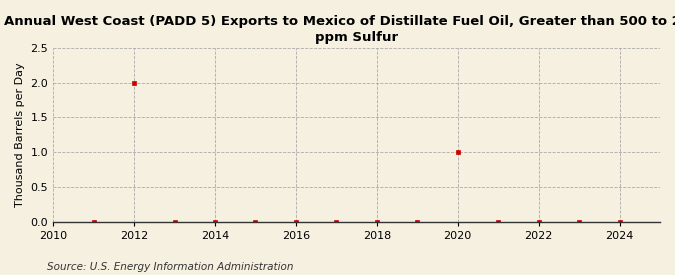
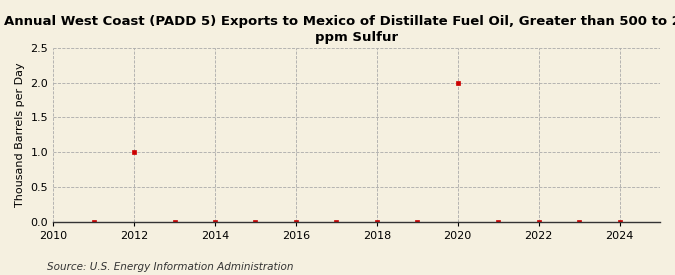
2012: 2 -> 1
2020: 1 -> 2
